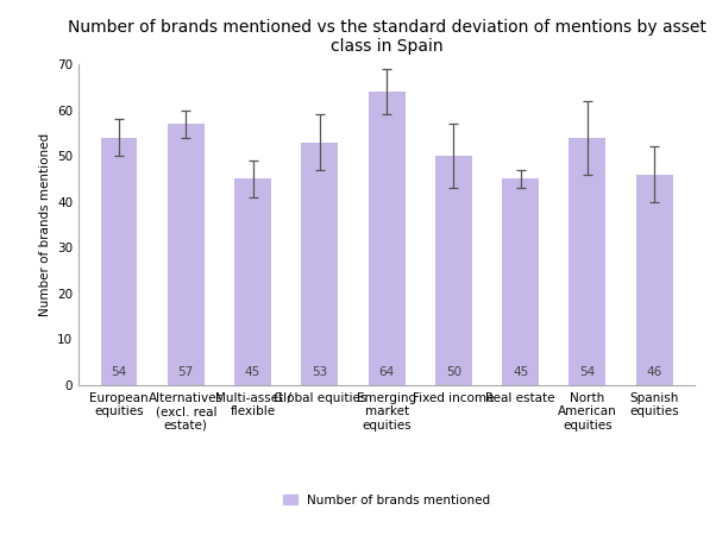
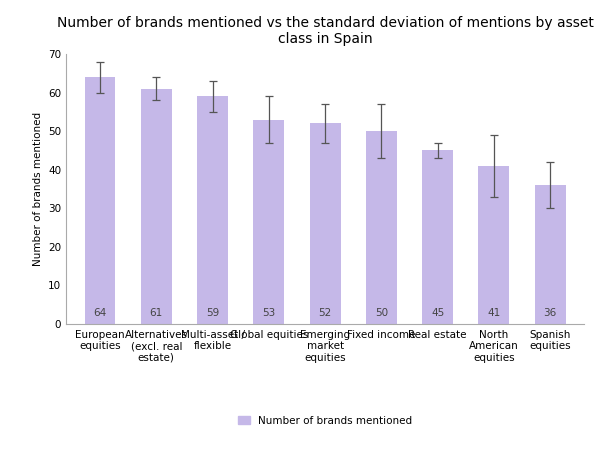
European equities: 54 -> 64
Alternatives (excl. real estate): 57 -> 61
Multi-asset / flexible: 45 -> 59
Emerging market equities: 64 -> 52
North American equities: 54 -> 41
Spanish equities: 46 -> 36
